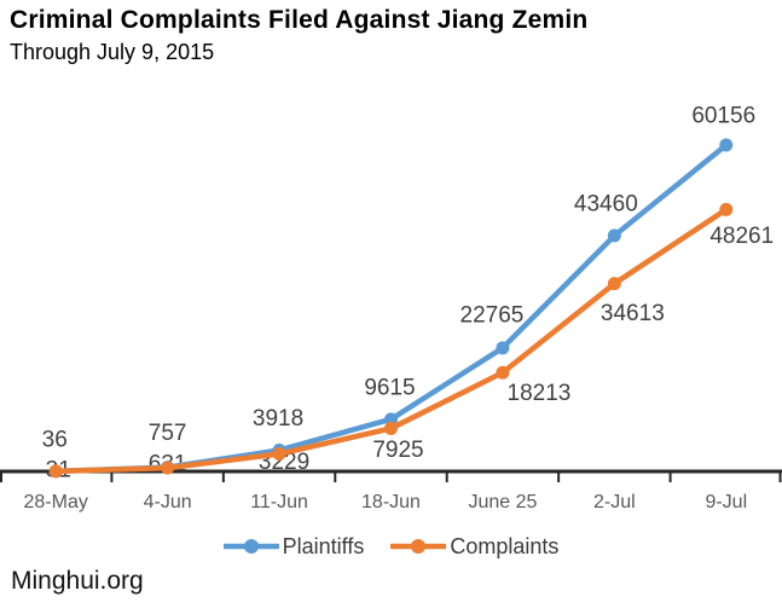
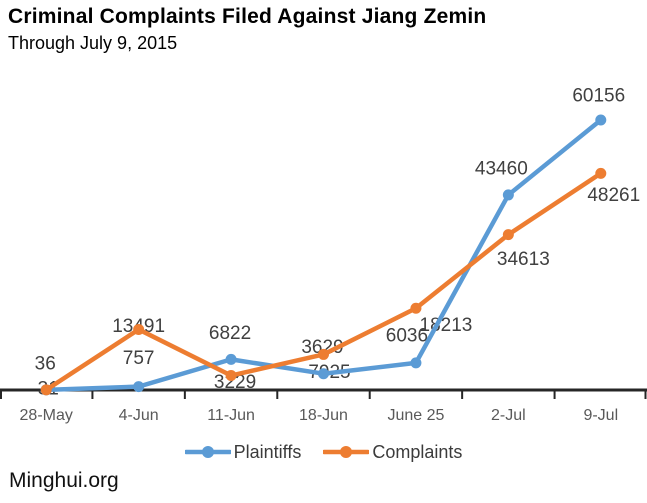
Complaints/4-Jun: 631 -> 13491
Plaintiffs/11-Jun: 3918 -> 6822
Plaintiffs/18-Jun: 9615 -> 3629
Plaintiffs/June 25: 22765 -> 6036
